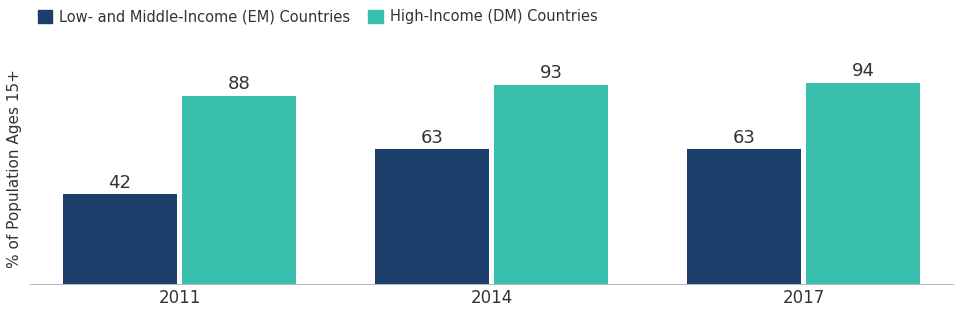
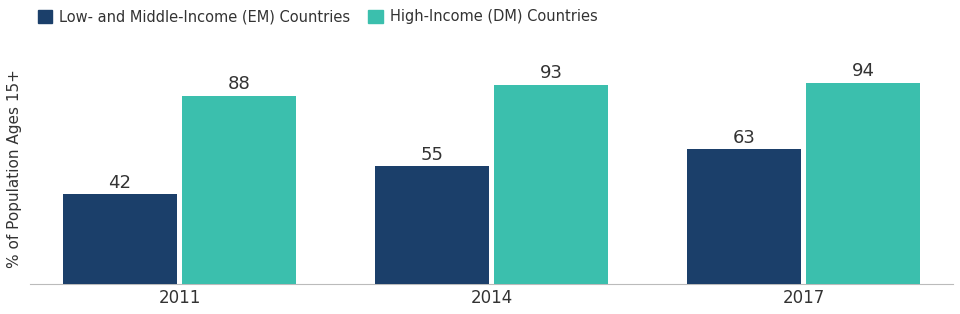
Low- and Middle-Income (EM) Countries/2014: 63 -> 55
